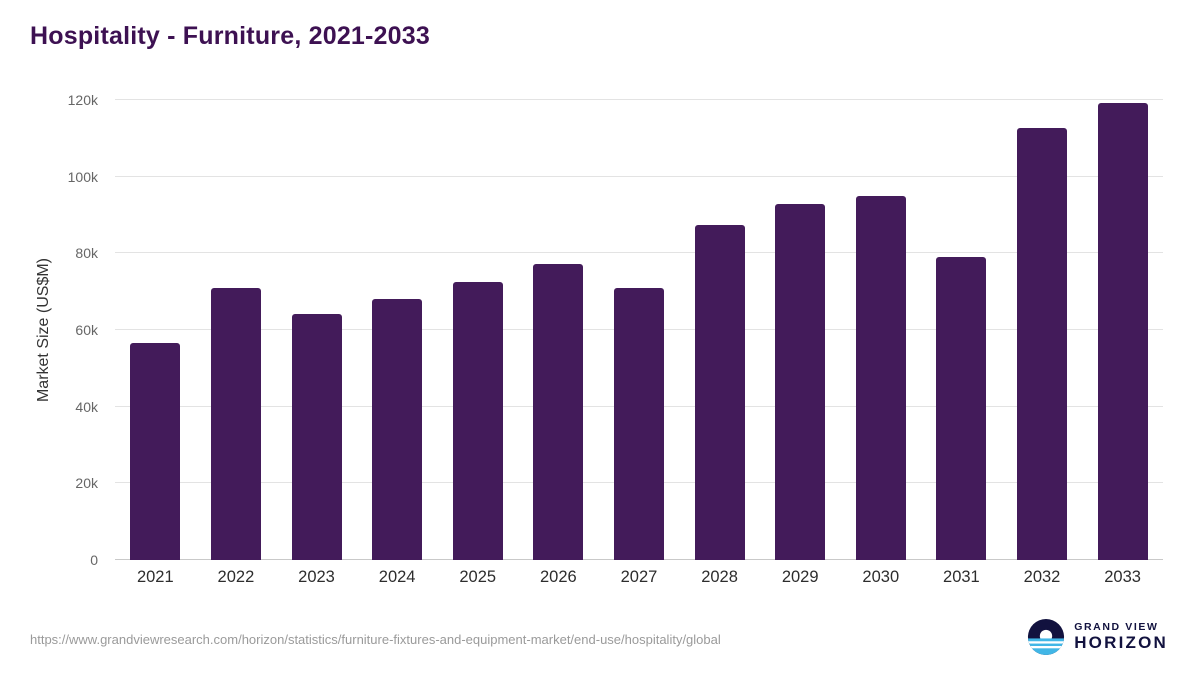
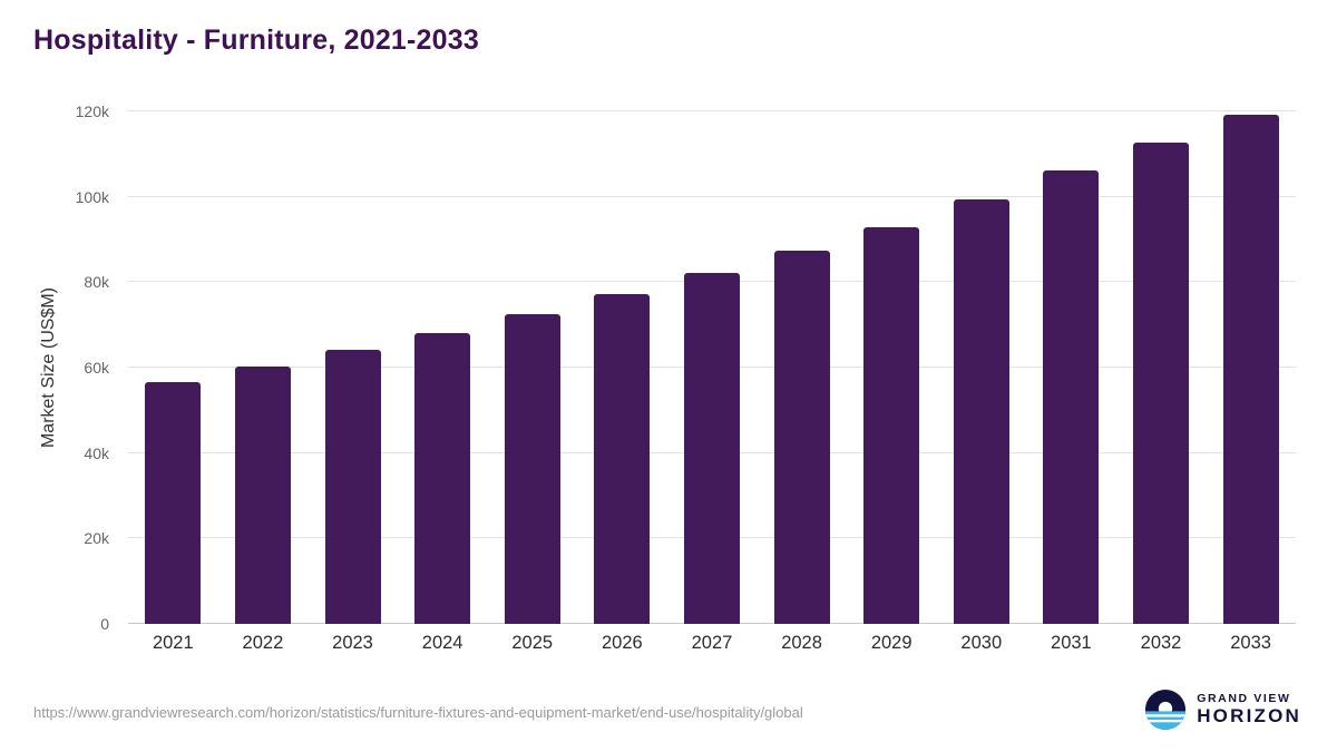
2022: 71k -> 60k
2027: 71k -> 82k
2030: 95k -> 100k
2031: 79k -> 106k
